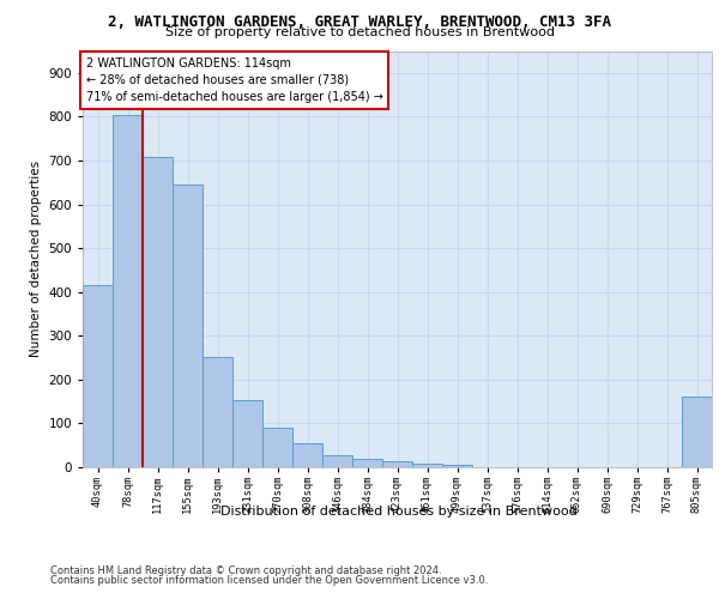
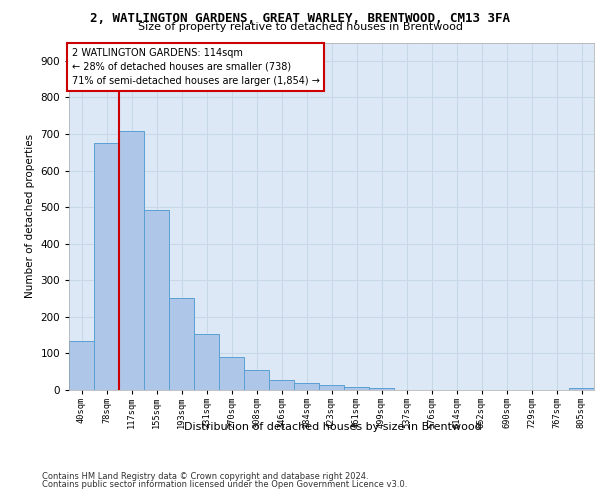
40sqm: 415 -> 135
78sqm: 805 -> 675
155sqm: 645 -> 493
805sqm: 160 -> 5
